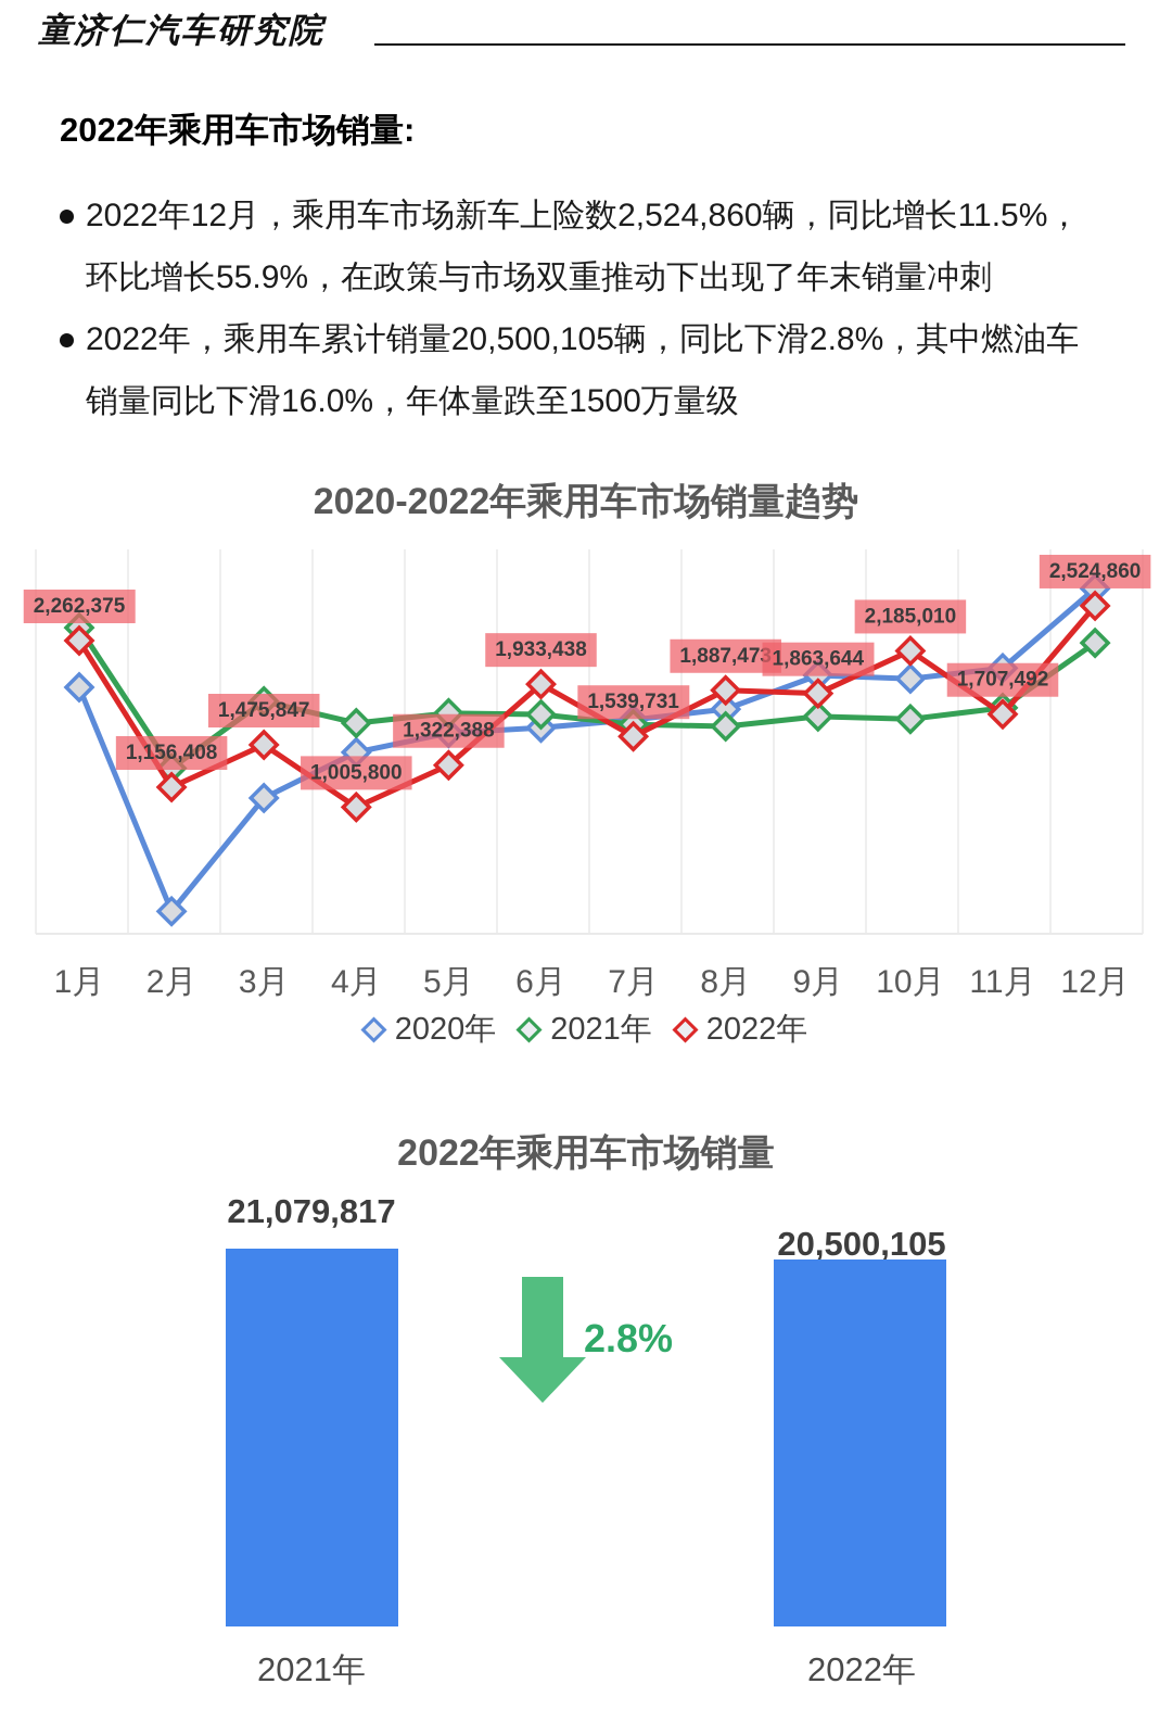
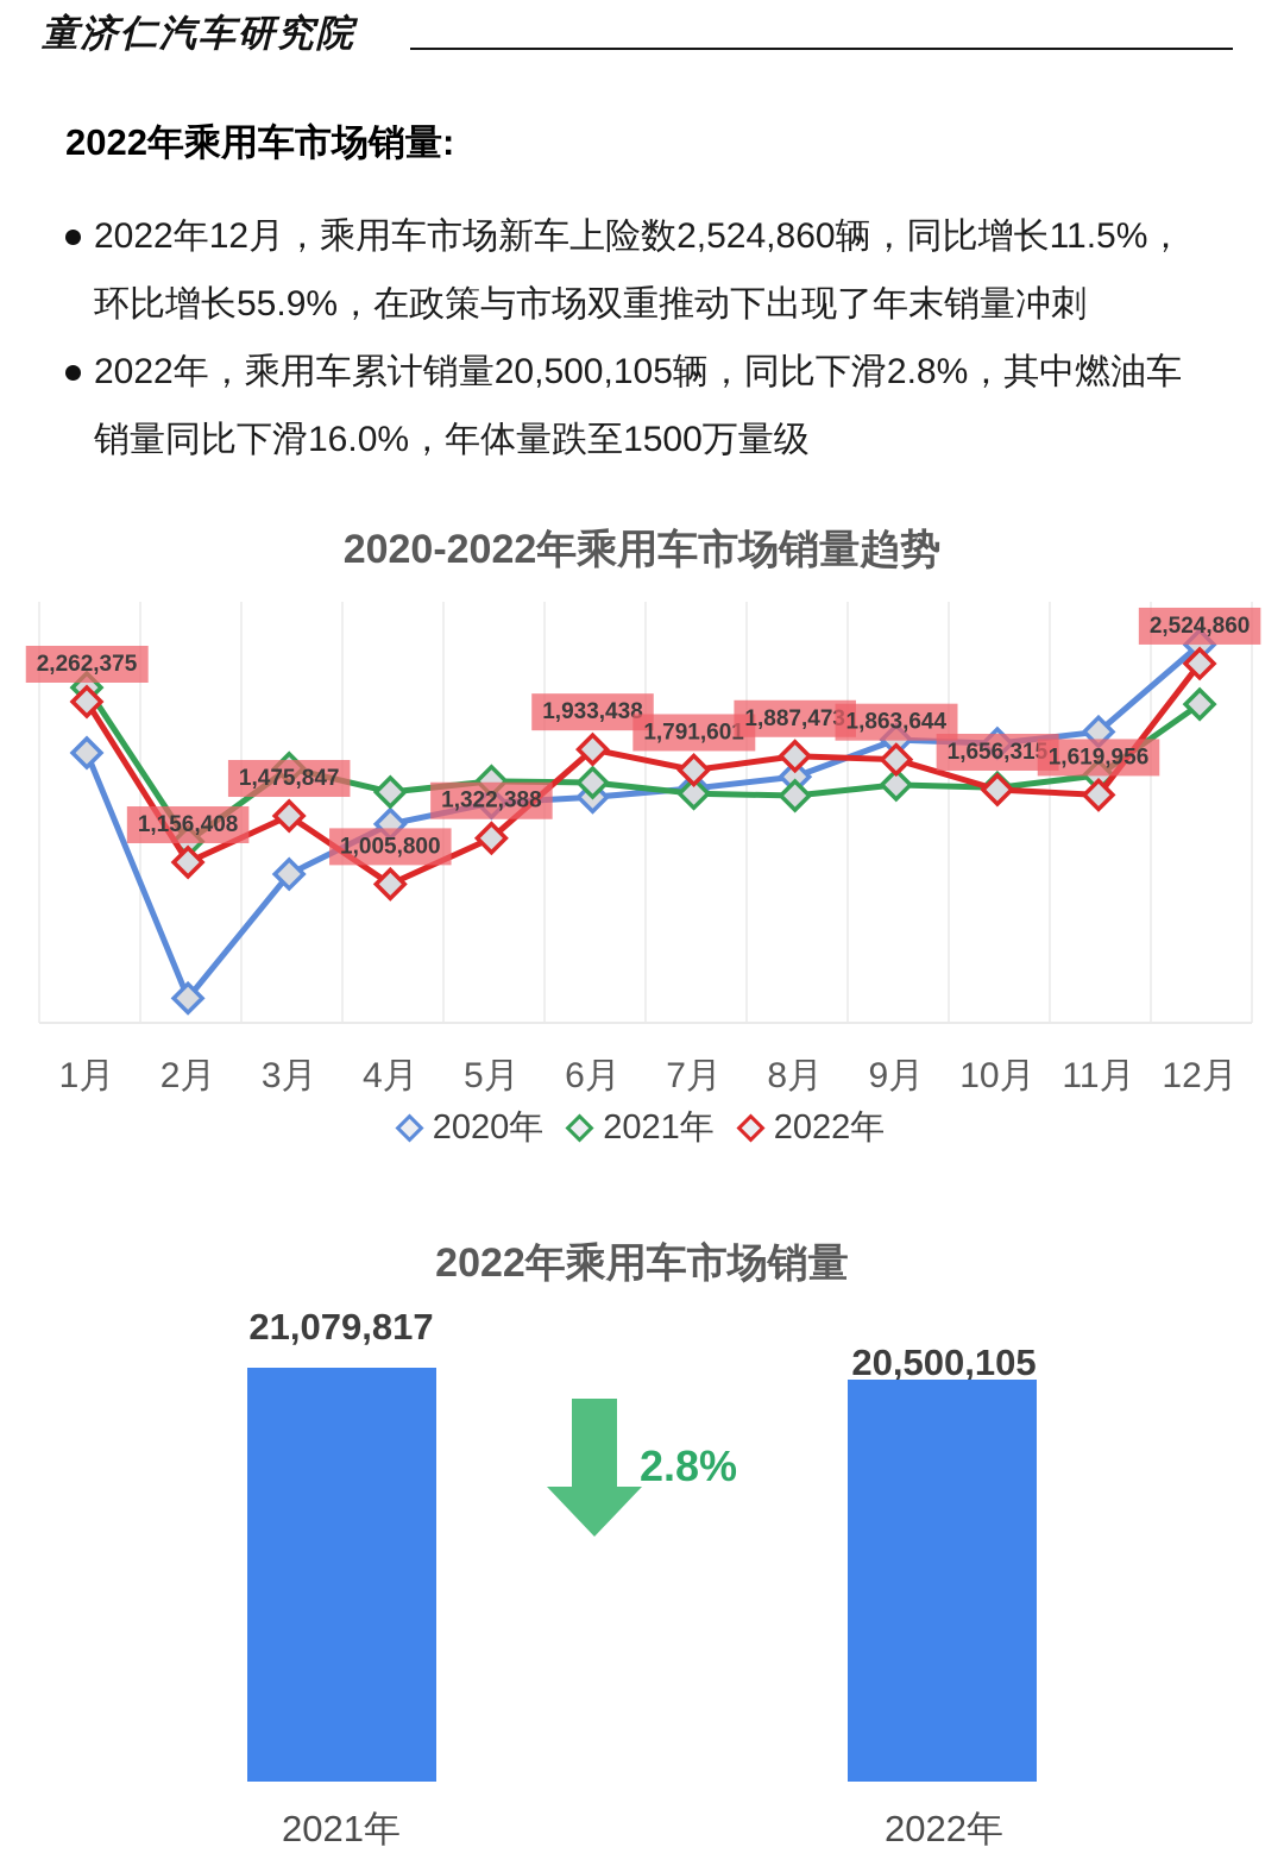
2020-2022年乘用车市场销量趋势/2022年/7月: 1,539,731 -> 1,791,601
2020-2022年乘用车市场销量趋势/2022年/10月: 2,185,010 -> 1,656,315
2020-2022年乘用车市场销量趋势/2022年/11月: 1,707,492 -> 1,619,956
